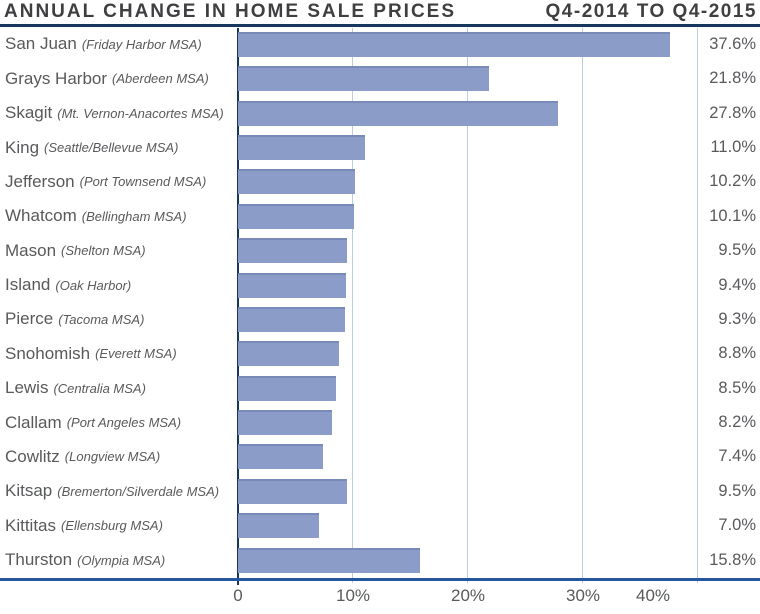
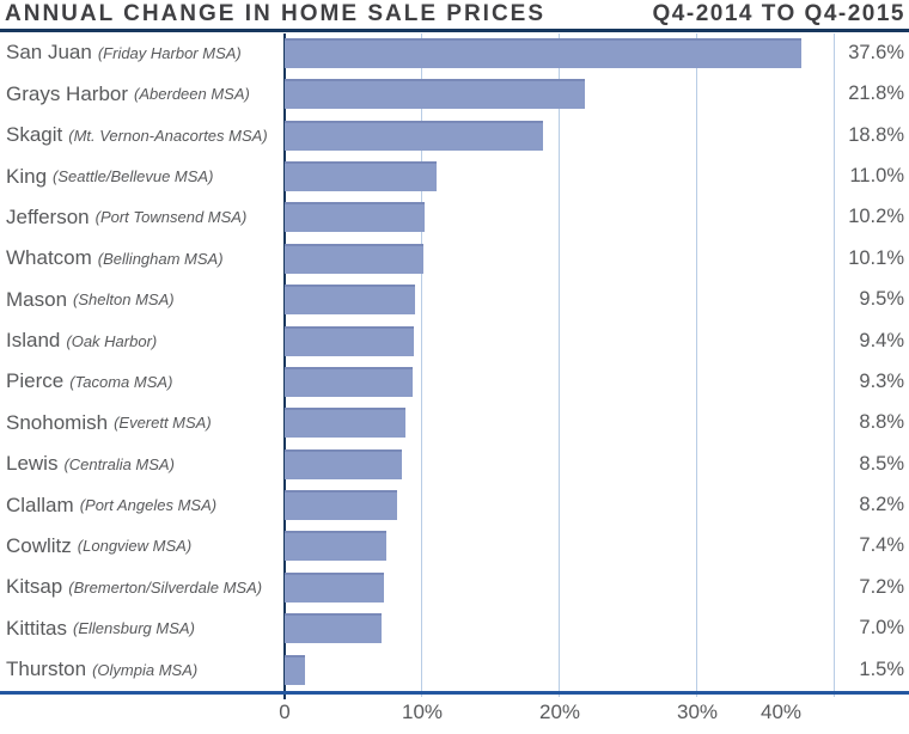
Skagit: 27.8% -> 18.8%
Kitsap: 9.5% -> 7.2%
Thurston: 15.8% -> 1.5%
